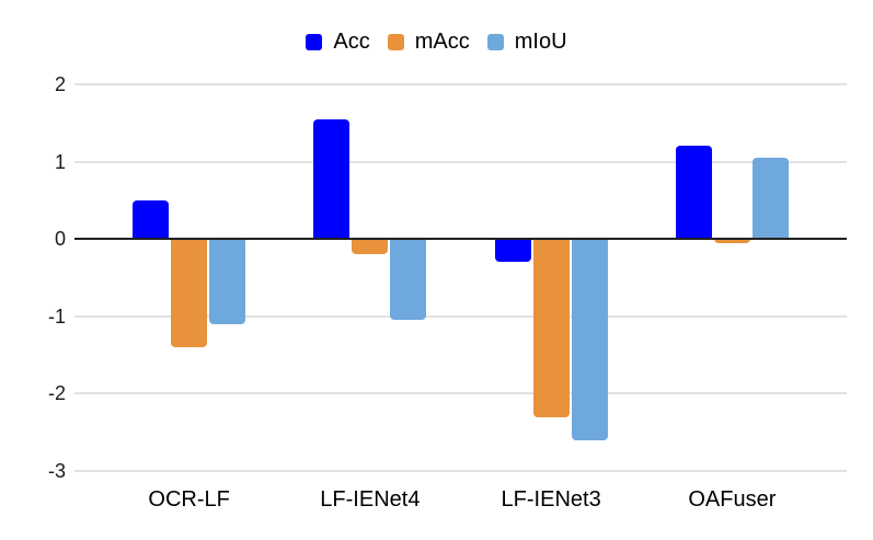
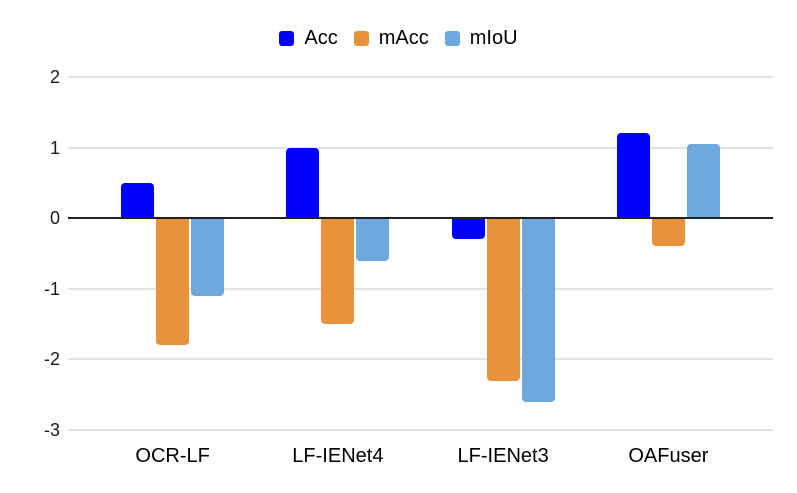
mAcc/OCR-LF: -1.4 -> -1.8
Acc/LF-IENet4: 1.6 -> 1.0
mAcc/LF-IENet4: -0.2 -> -1.5
mIoU/LF-IENet4: -1.1 -> -0.6
mAcc/OAFuser: -0.1 -> -0.4
